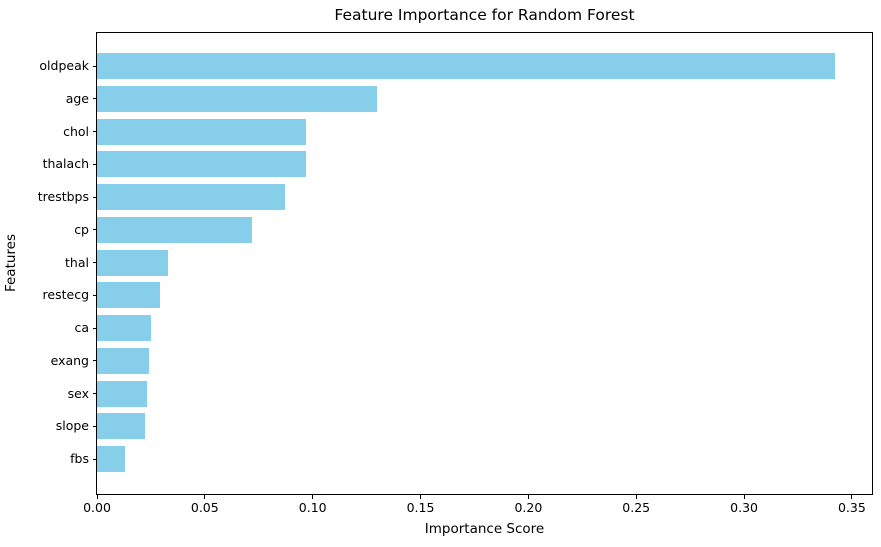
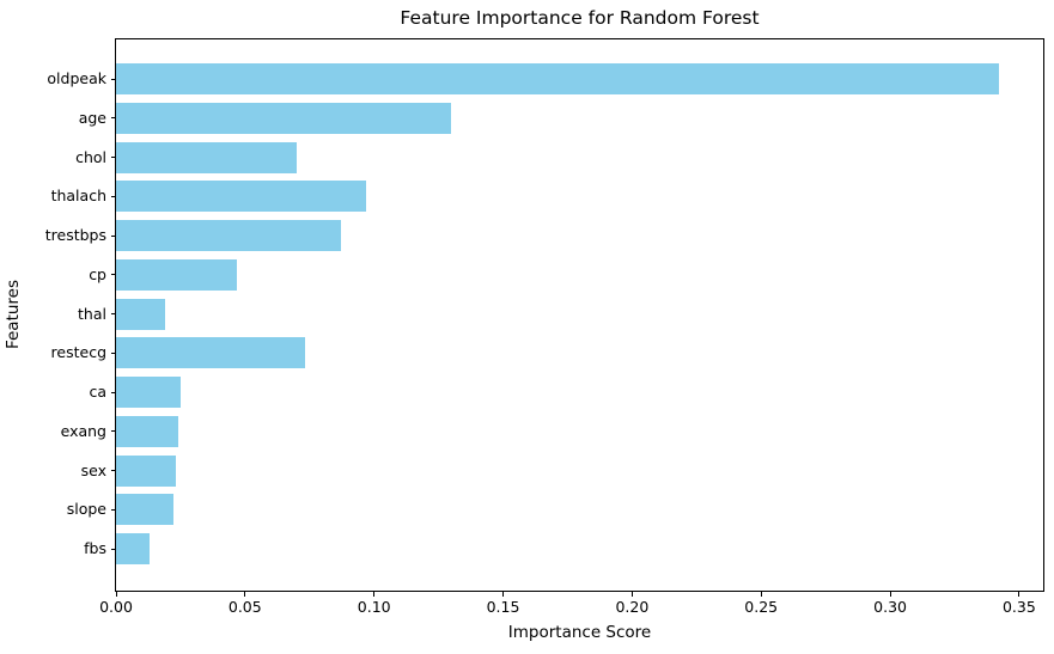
chol: 0.097 -> 0.070
cp: 0.072 -> 0.047
thal: 0.033 -> 0.019
restecg: 0.029 -> 0.073
